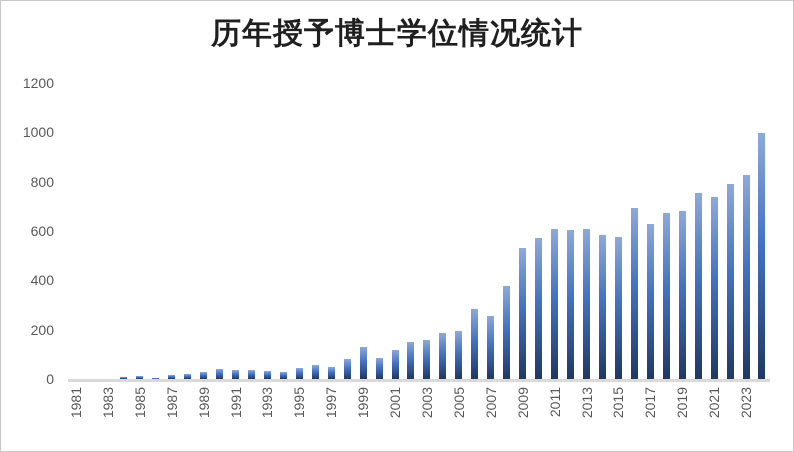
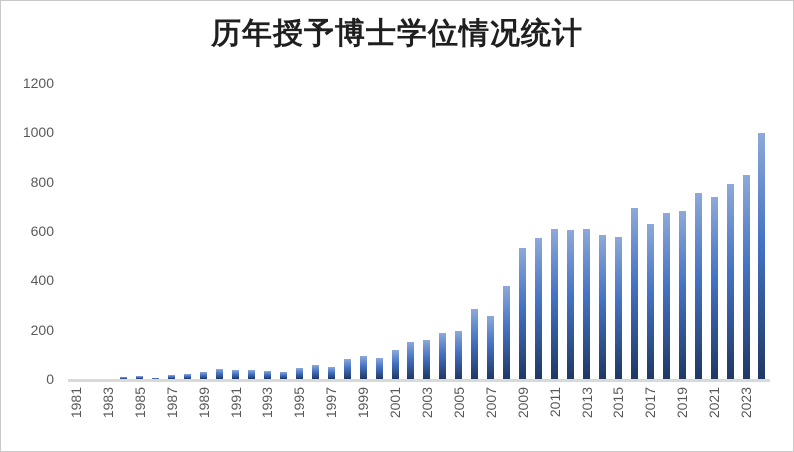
1999: 130 -> 90
